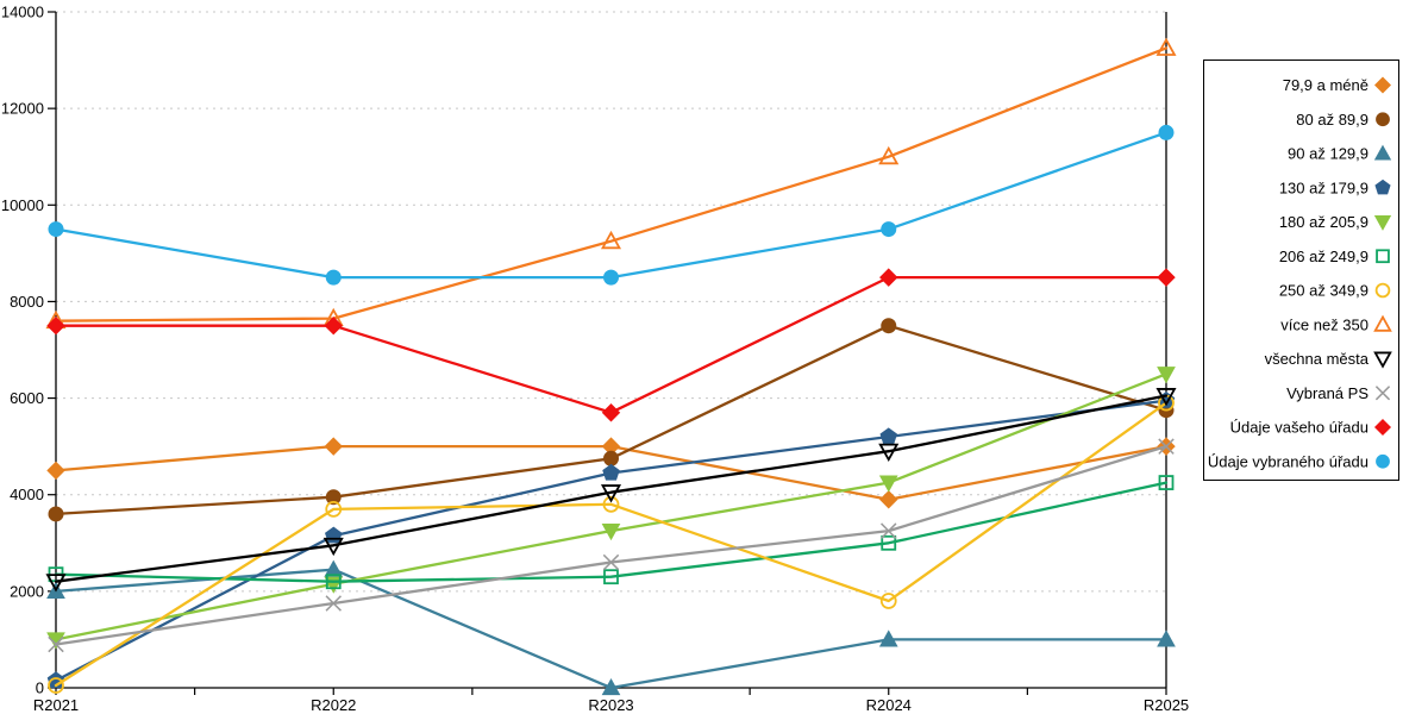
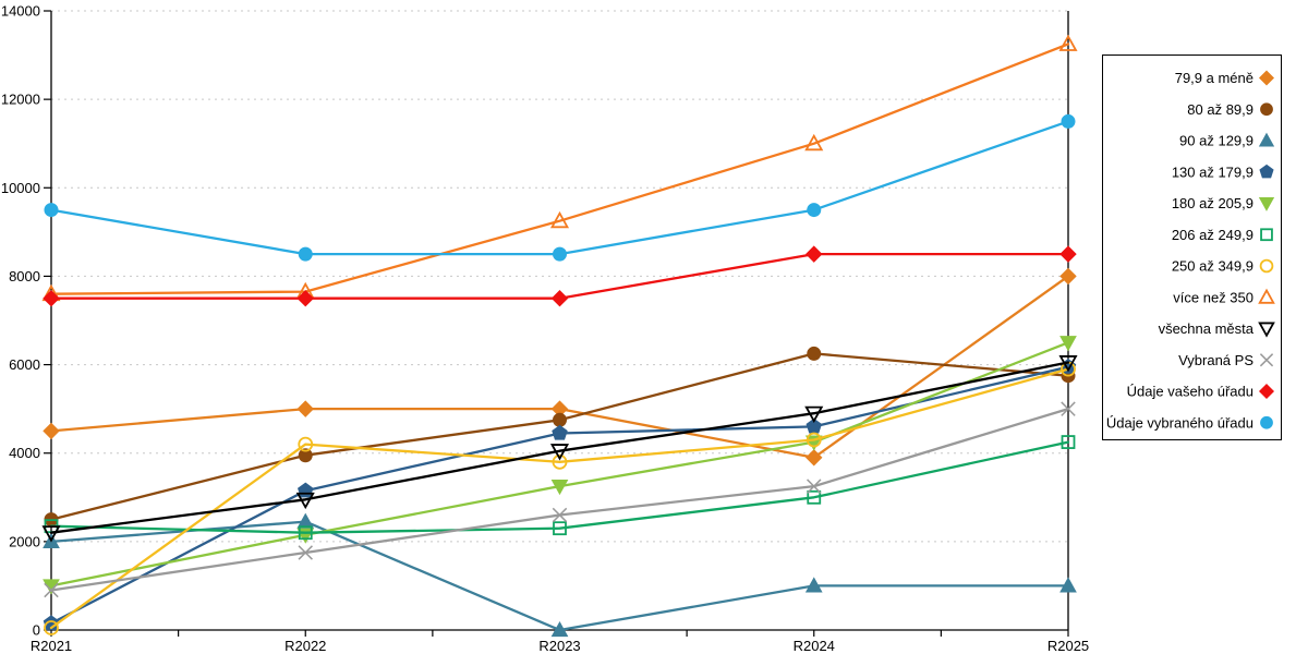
80 až 89,9/R2021: 3600 -> 2500
250 až 349,9/R2022: 3700 -> 4200
Údaje vašeho úřadu/R2023: 5700 -> 7500
80 až 89,9/R2024: 7500 -> 6200
130 až 179,9/R2024: 5200 -> 4600
250 až 349,9/R2024: 1800 -> 4300
79,9 a méně/R2025: 5000 -> 8000
